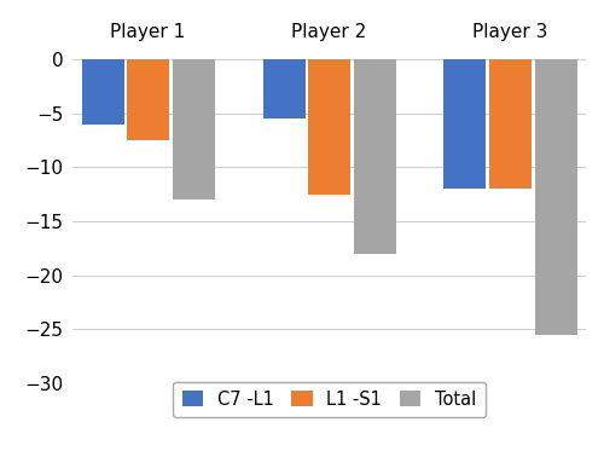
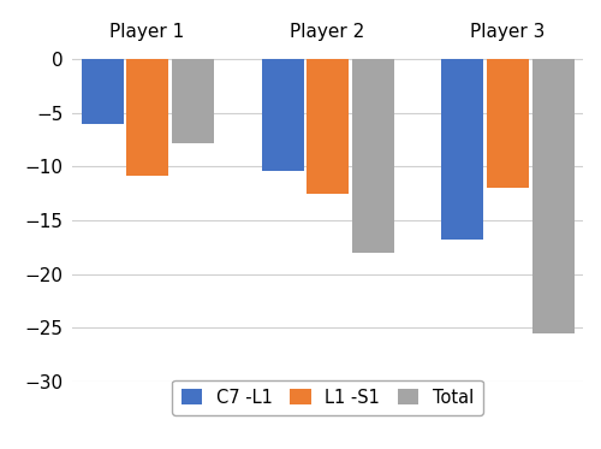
L1 -S1/Player 1: -7.5 -> -10.8
Total/Player 1: -13.0 -> -7.8
C7 -L1/Player 2: -5.5 -> -10.4
C7 -L1/Player 3: -12.0 -> -16.8
